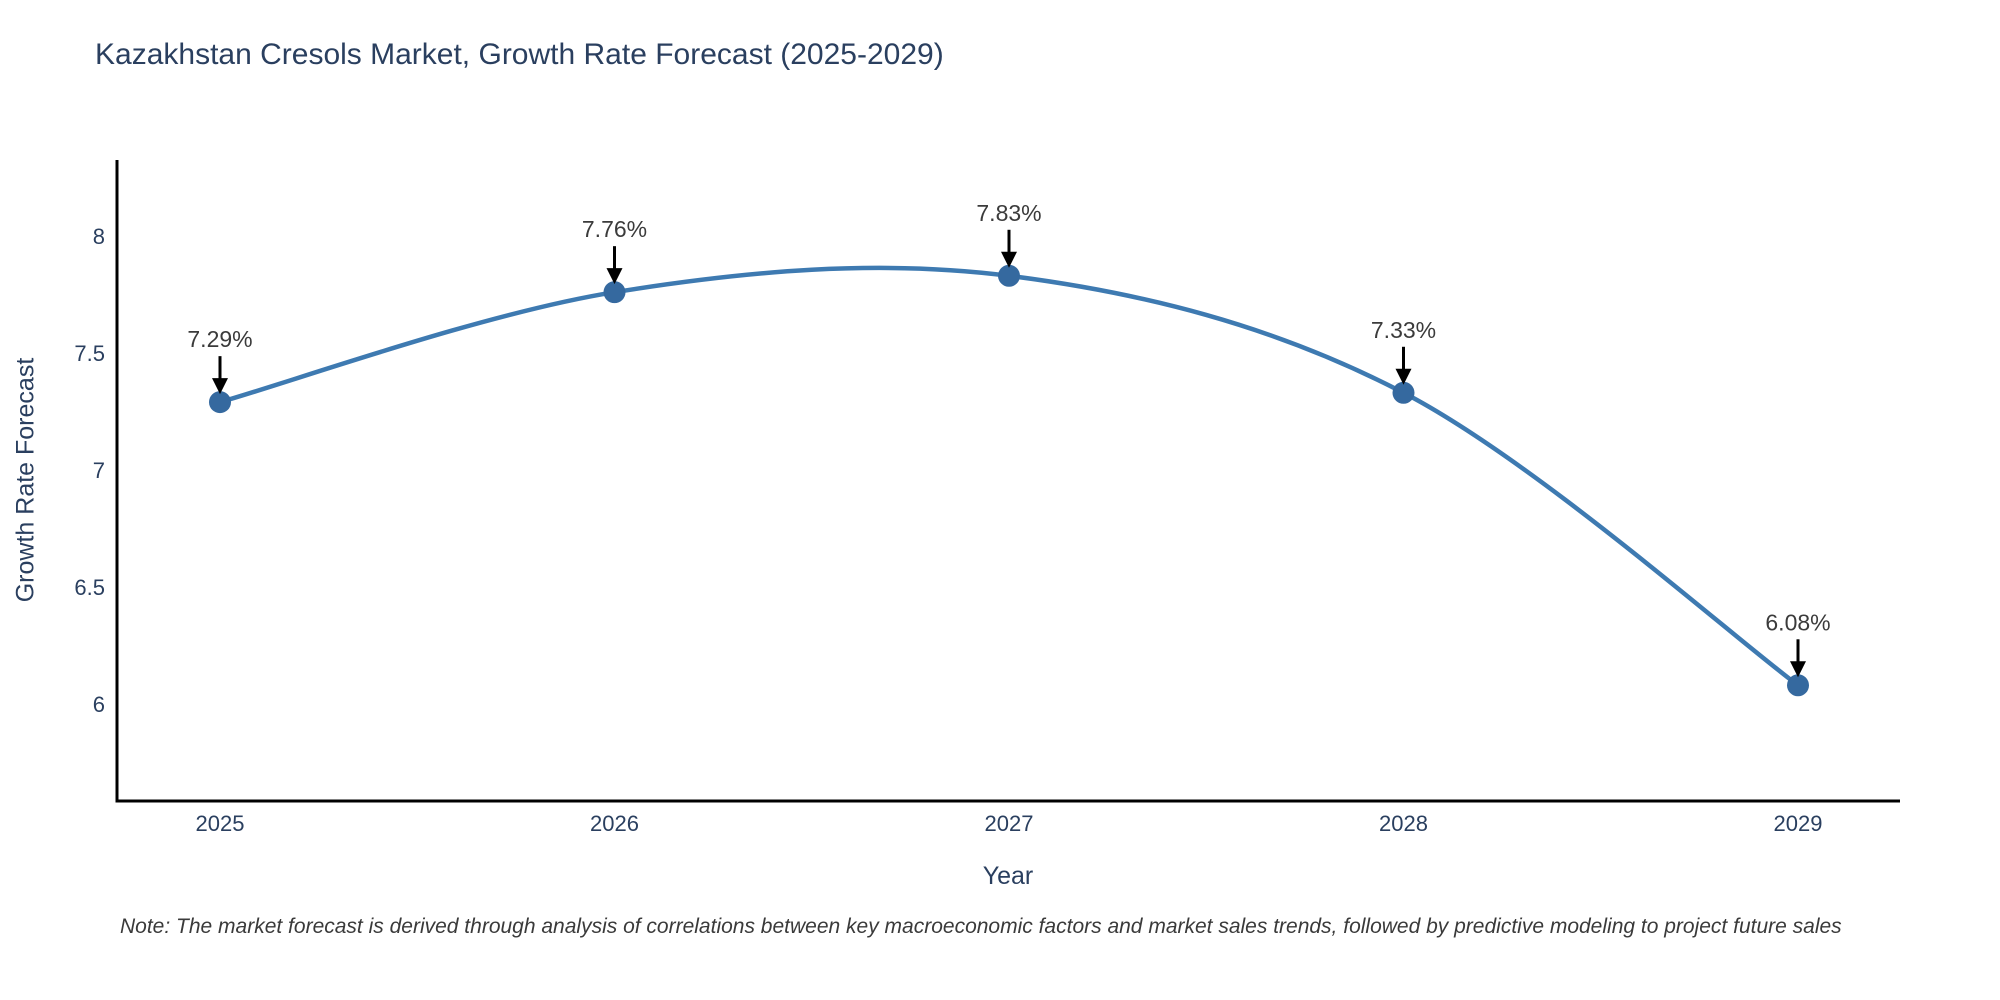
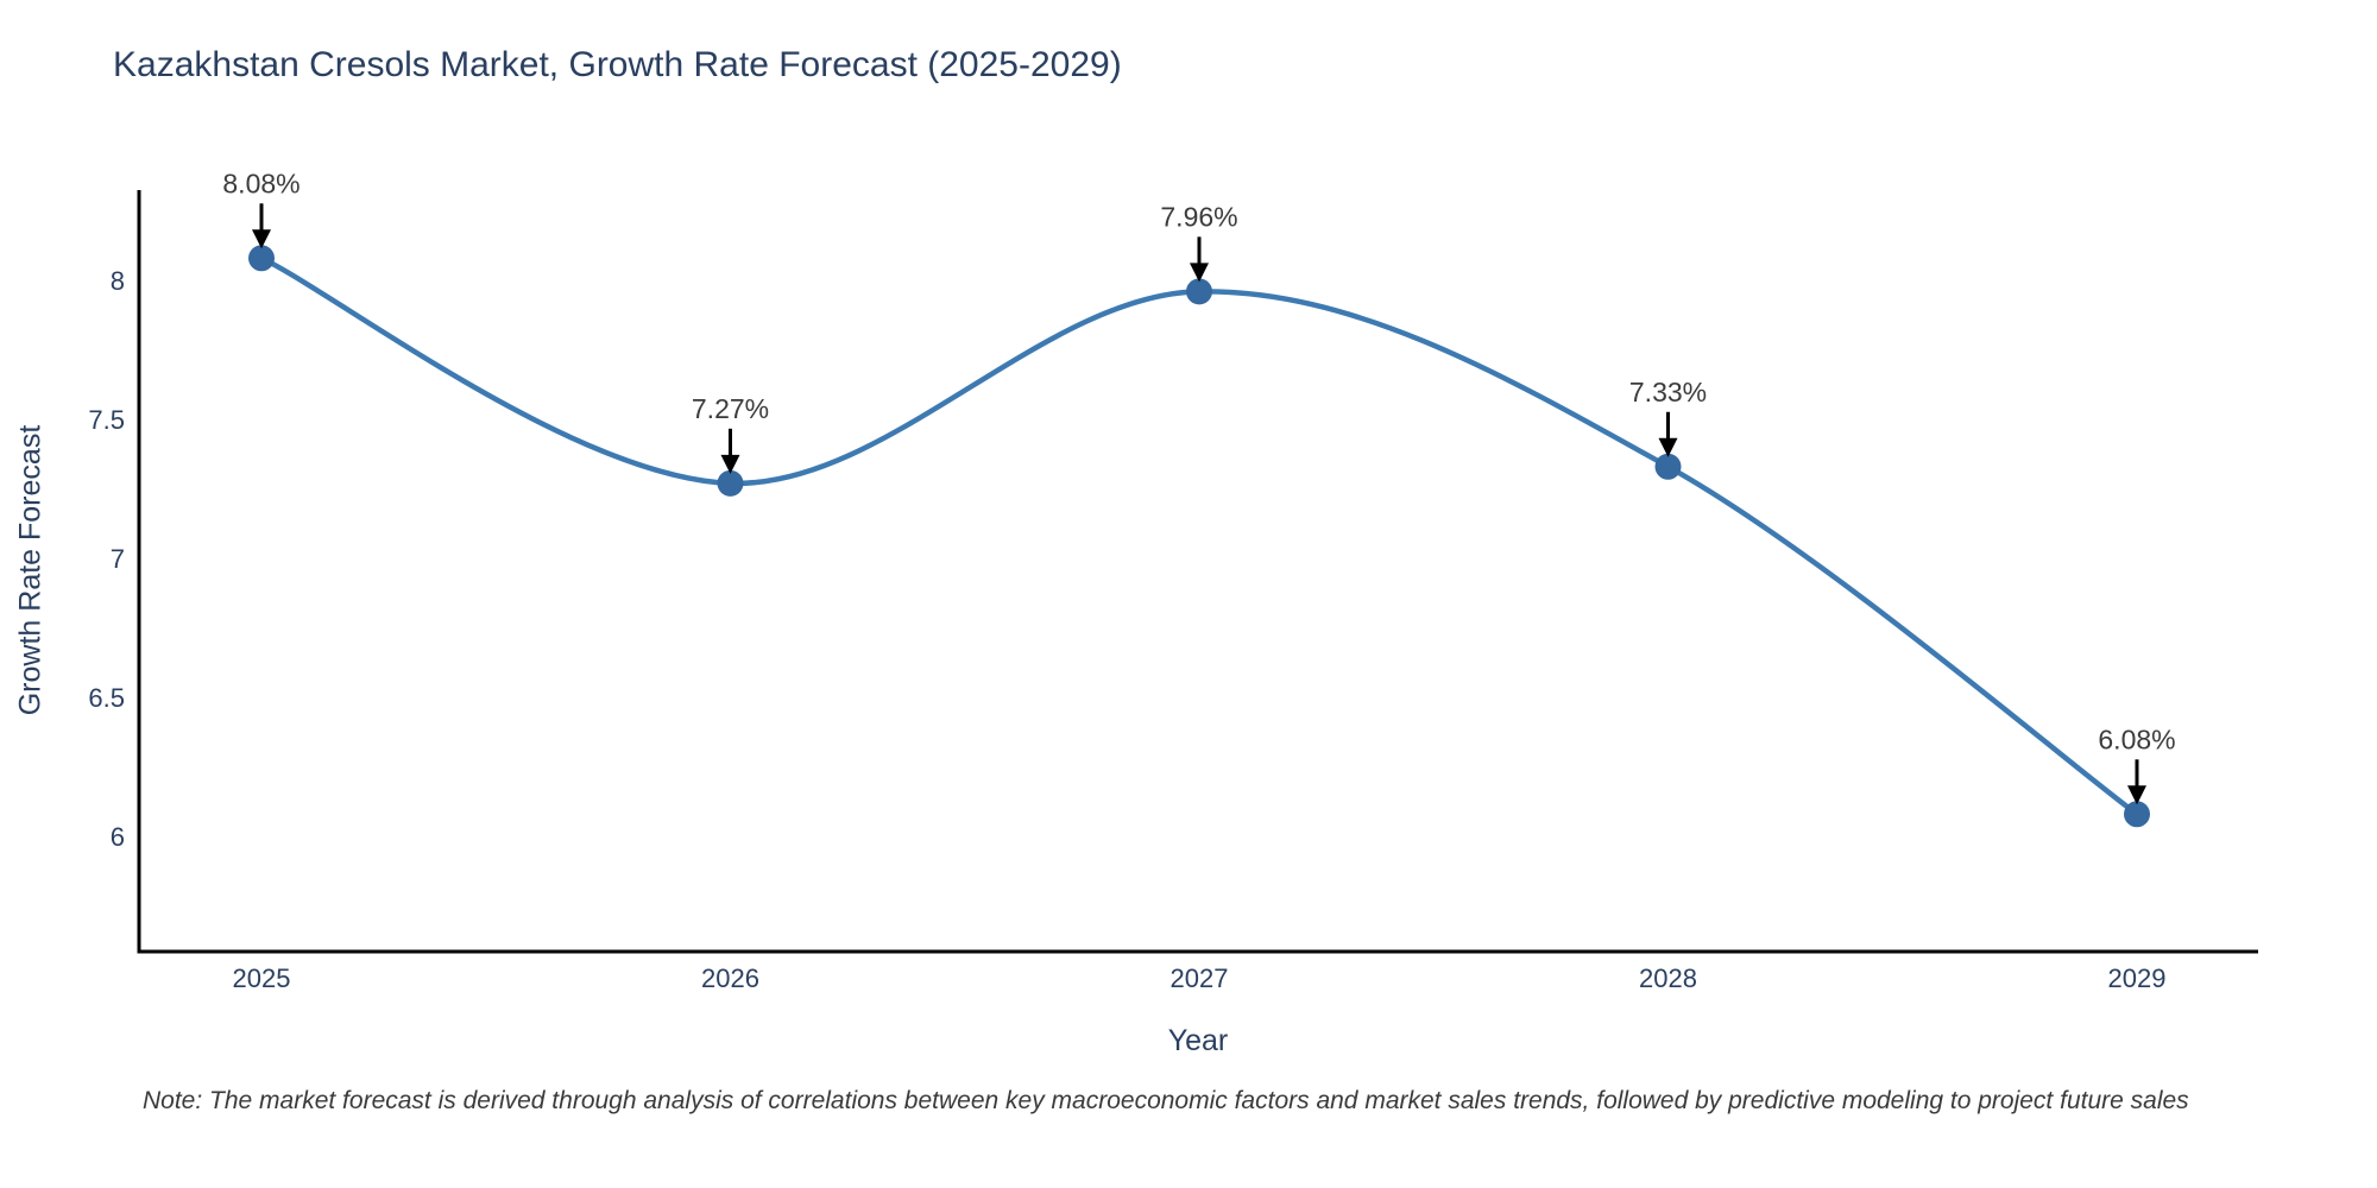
2025: 7.29% -> 8.08%
2026: 7.76% -> 7.27%
2027: 7.83% -> 7.96%
